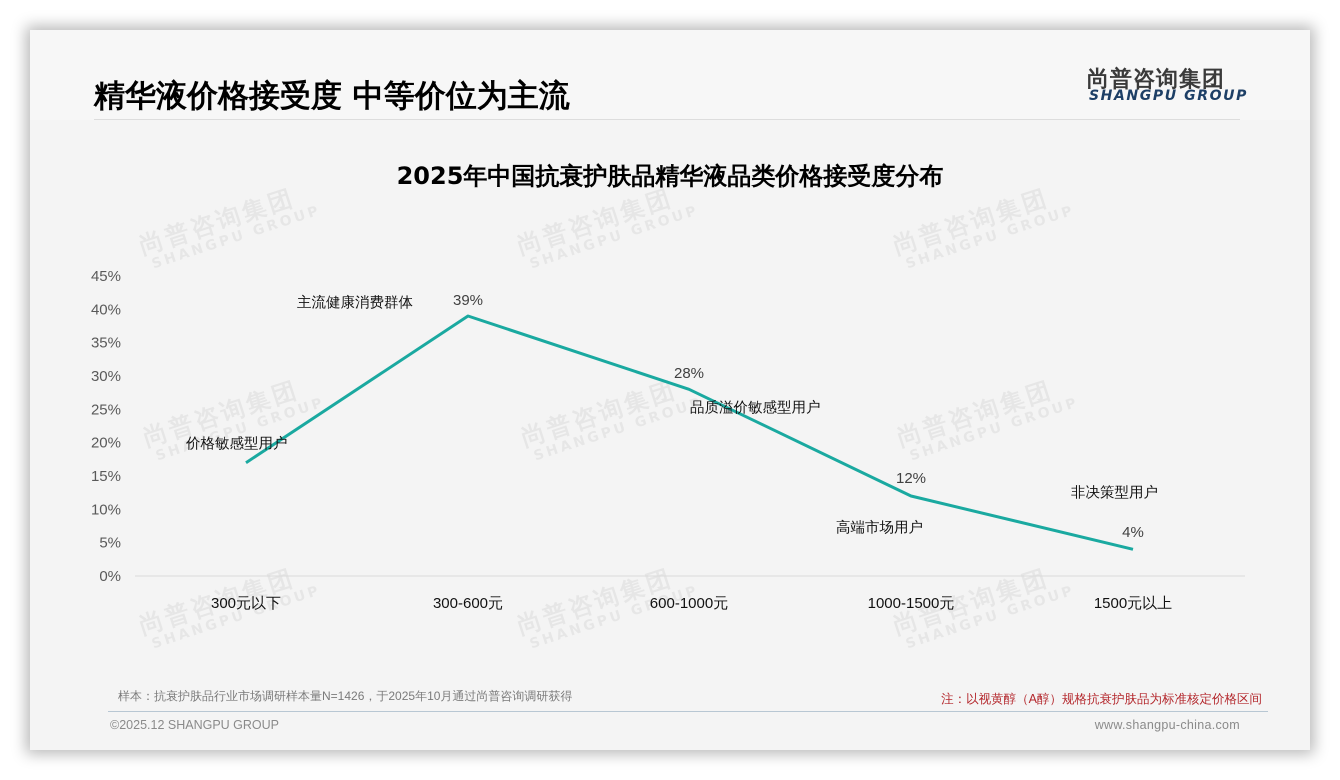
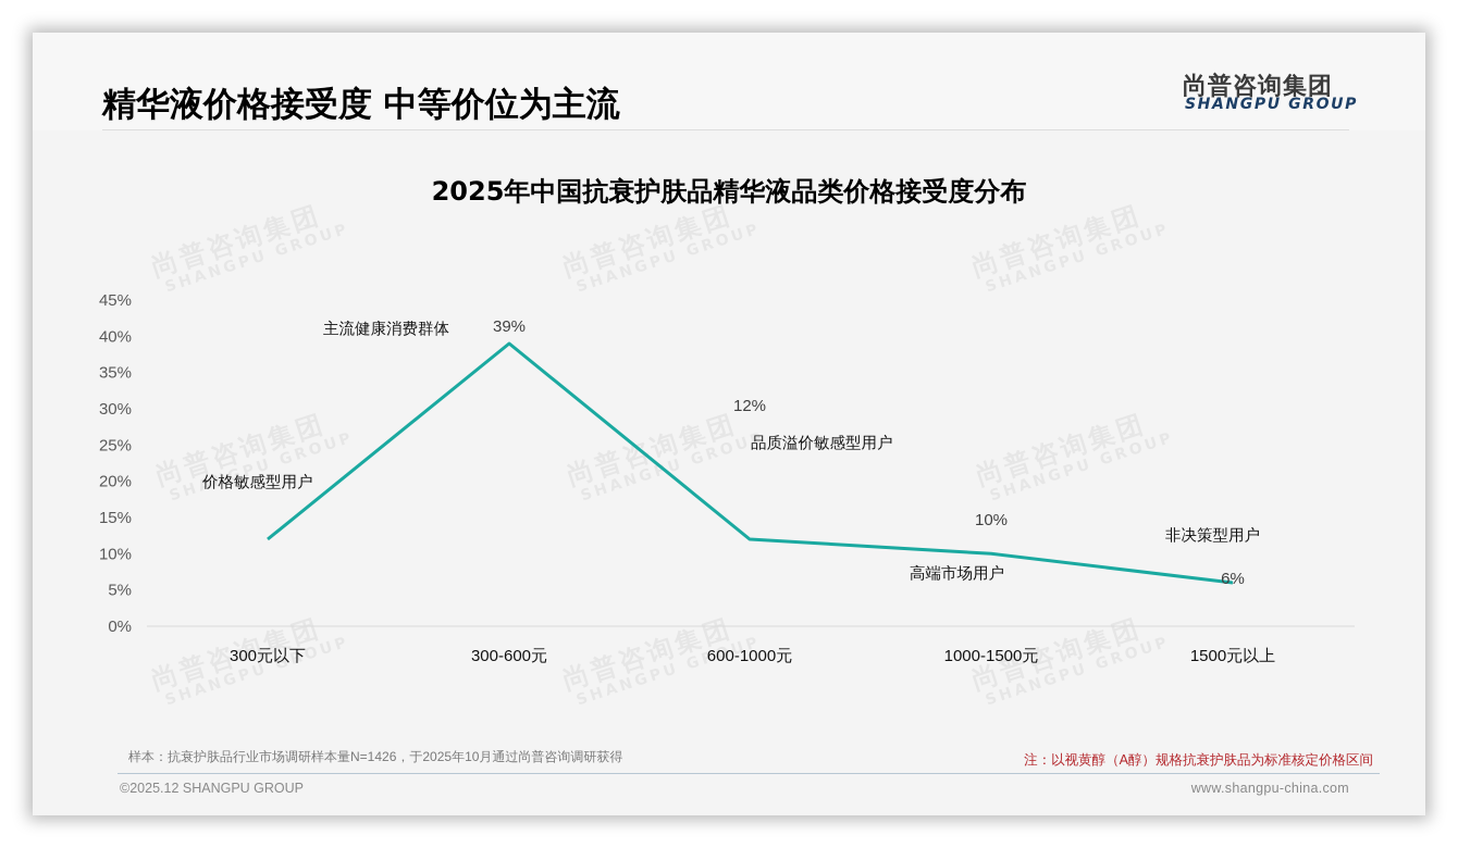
300元以下: 17% -> 12%
600-1000元: 28% -> 12%
1000-1500元: 12% -> 10%
1500元以上: 4% -> 6%
